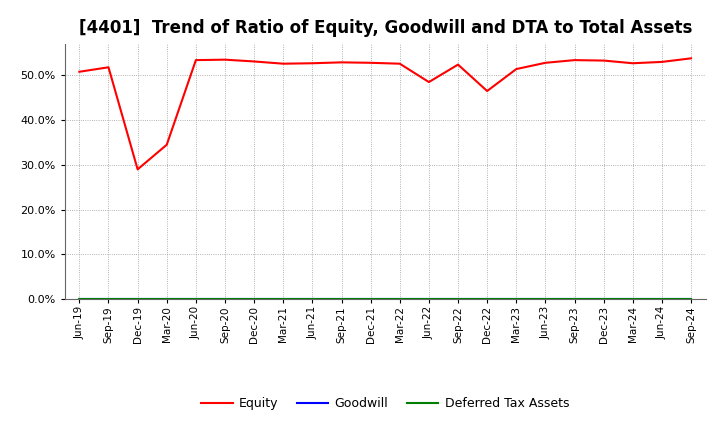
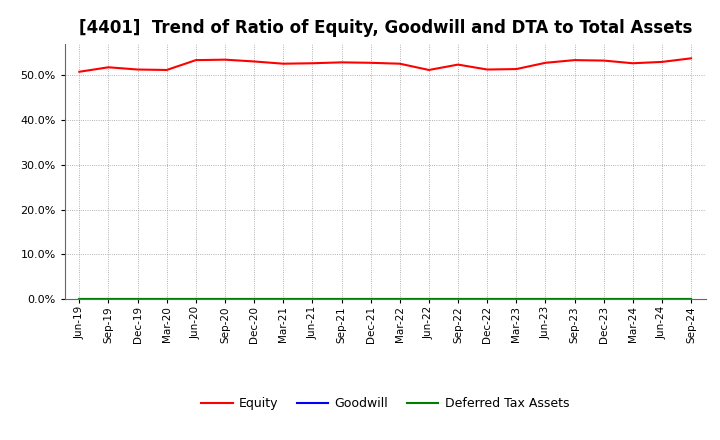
Equity/Dec-19: 29.0% -> 51.3%
Equity/Mar-20: 34.5% -> 51.2%
Equity/Jun-22: 48.5% -> 51.2%
Equity/Dec-22: 46.5% -> 51.3%
